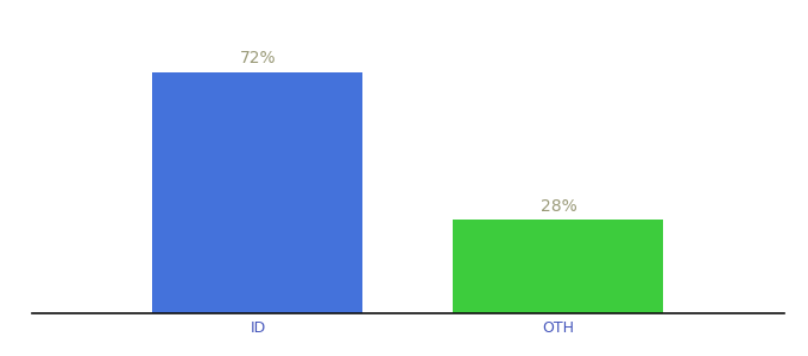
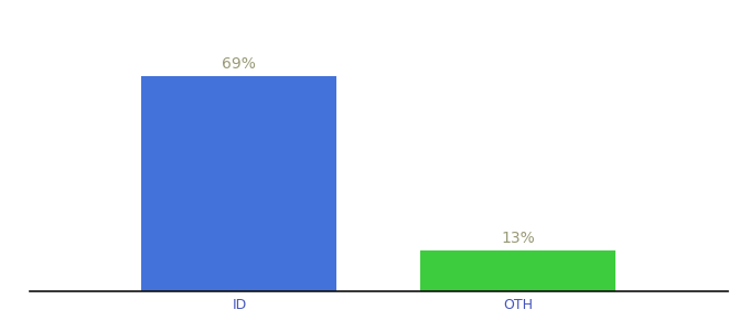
ID: 72% -> 69%
OTH: 28% -> 13%
